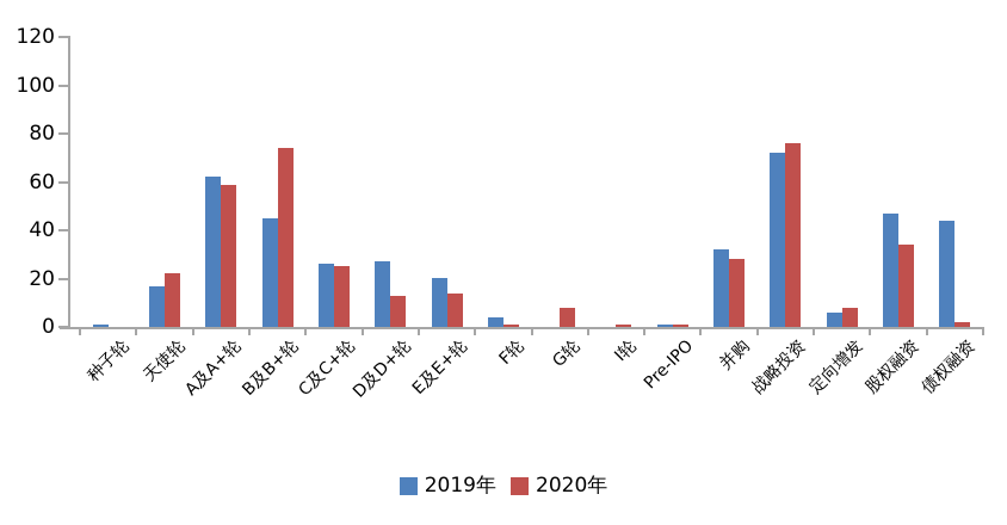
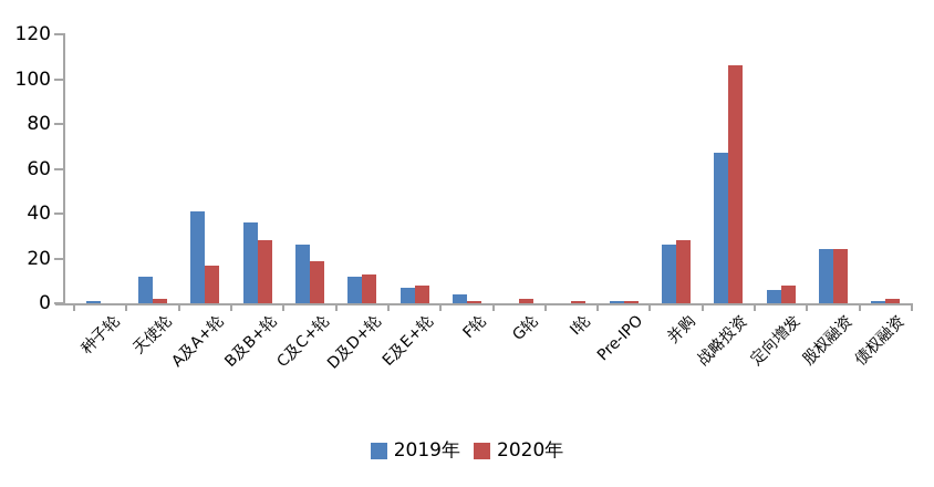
2019年/天使轮: 17 -> 12
2020年/天使轮: 22 -> 2
2019年/A及A+轮: 62 -> 41
2020年/A及A+轮: 59 -> 17
2019年/B及B+轮: 45 -> 36
2020年/B及B+轮: 74 -> 28
2020年/C及C+轮: 25 -> 19
2019年/D及D+轮: 27 -> 12
2019年/E及E+轮: 20 -> 7
2020年/E及E+轮: 14 -> 8
2020年/G轮: 8 -> 2
2019年/并购: 32 -> 26
2019年/战略投资: 72 -> 67
2020年/战略投资: 76 -> 106
2019年/股权融资: 47 -> 24
2020年/股权融资: 34 -> 24
2019年/债权融资: 44 -> 1
